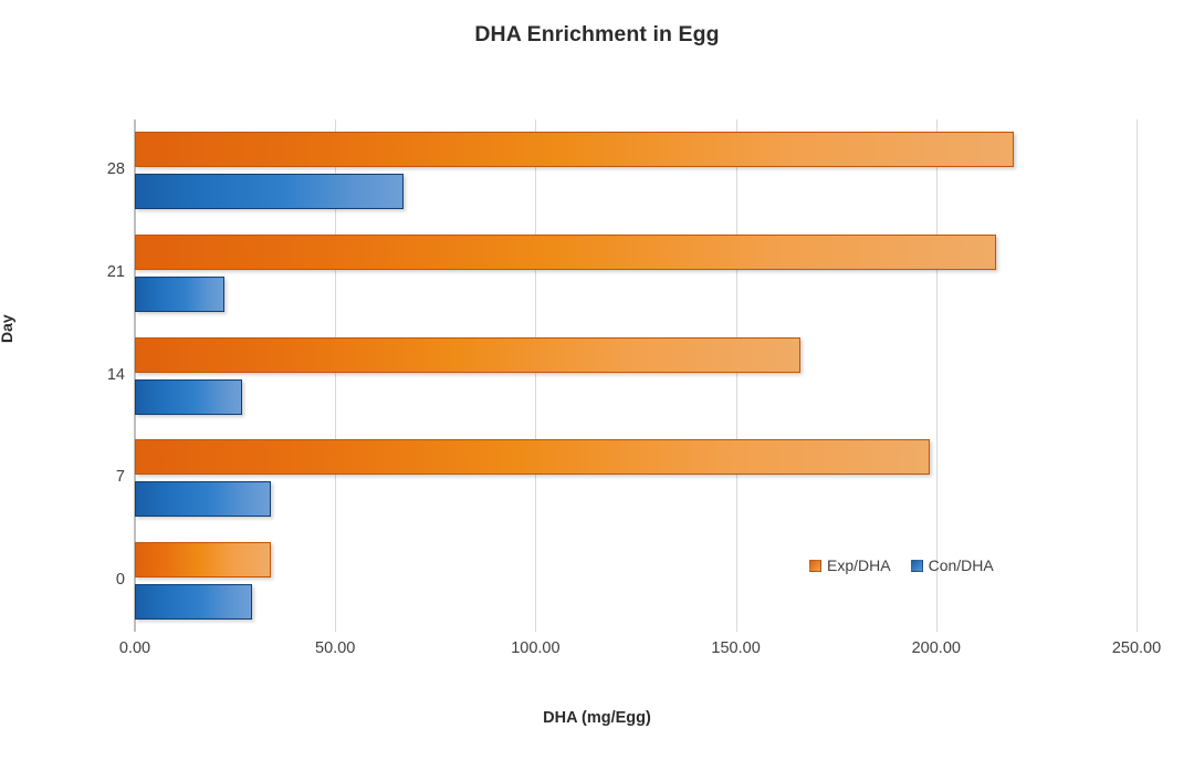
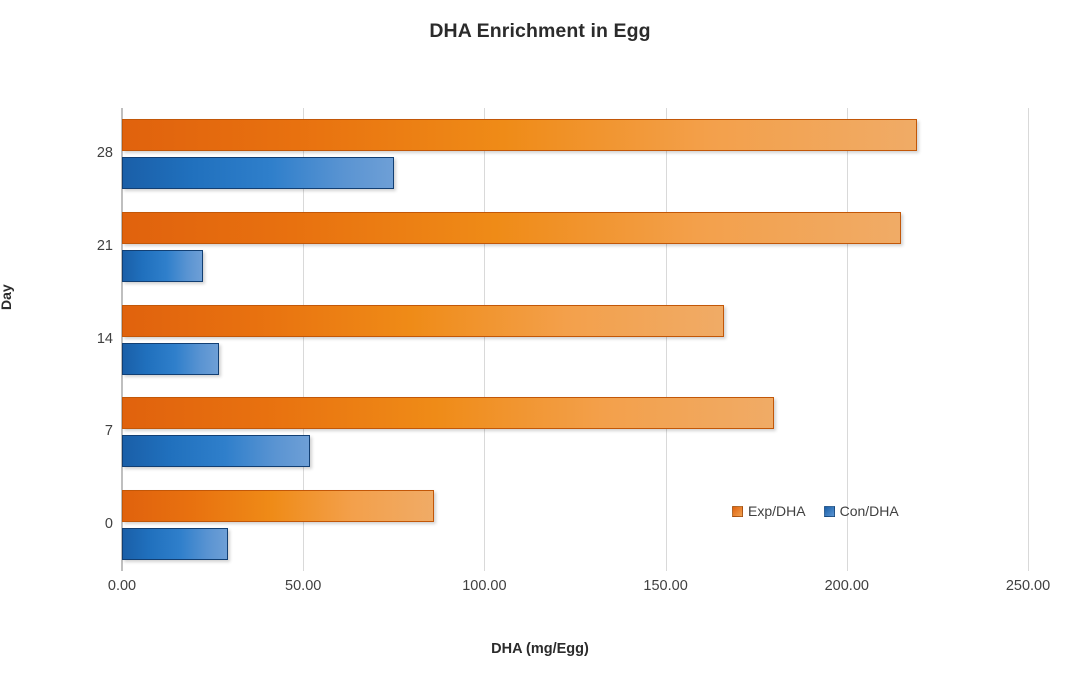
Exp/DHA/0: 34 -> 86
Exp/DHA/7: 198 -> 180
Con/DHA/7: 34 -> 52
Con/DHA/28: 67 -> 75
